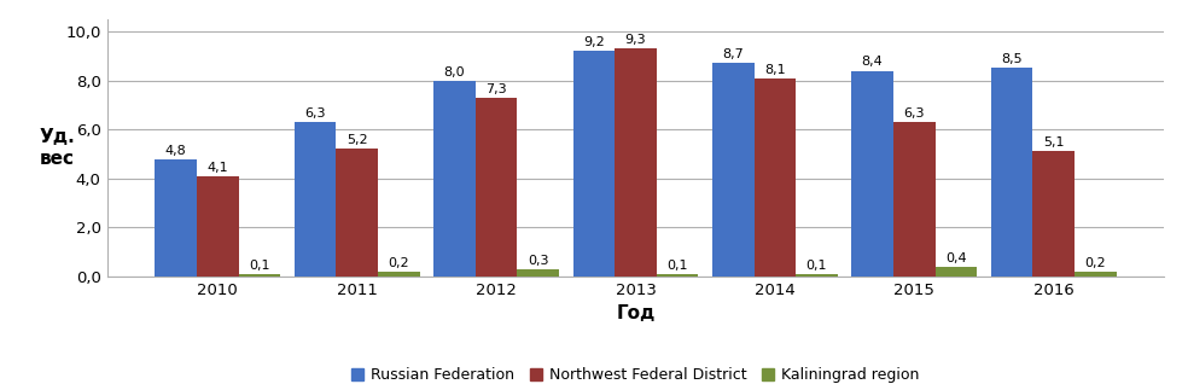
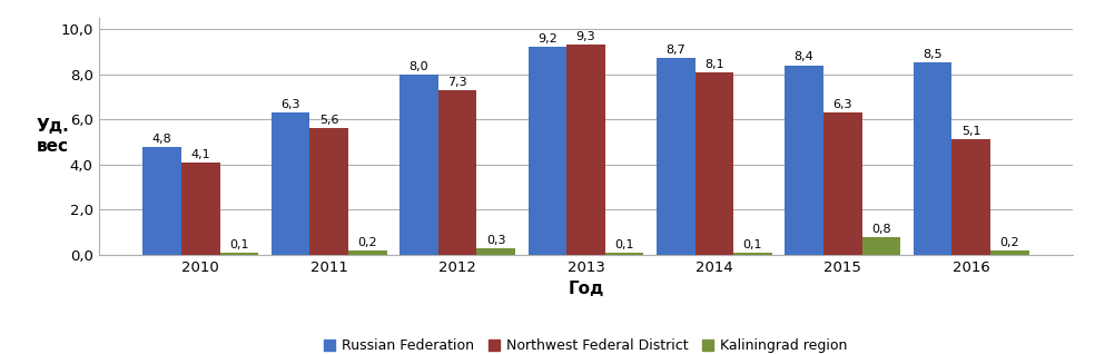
Northwest Federal District/2011: 5,2 -> 5,6
Kaliningrad region/2015: 0,4 -> 0,8
